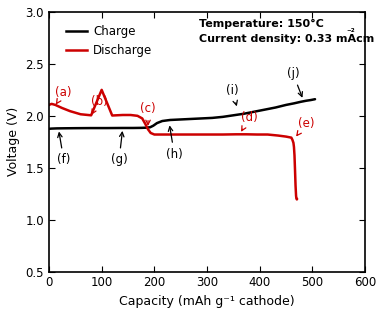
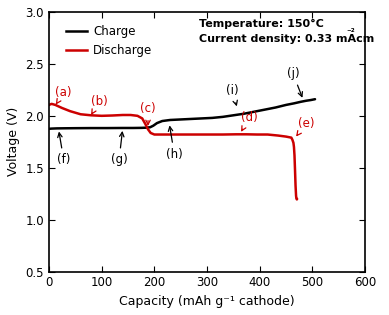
Discharge/100: 2.25 -> 2.00
